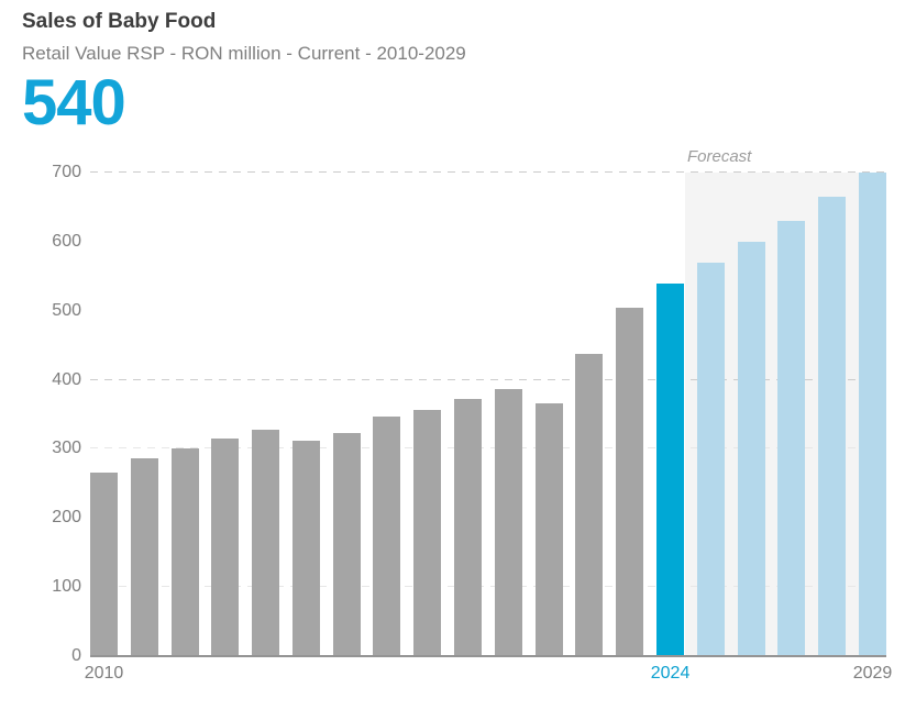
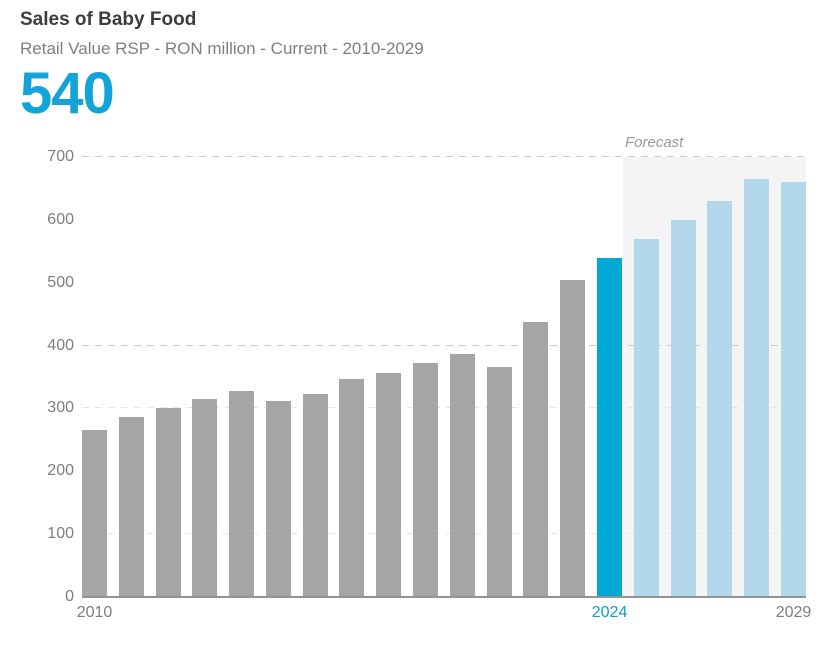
2029: 700 -> 660
